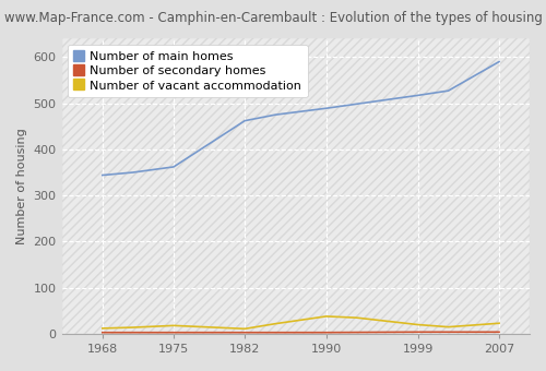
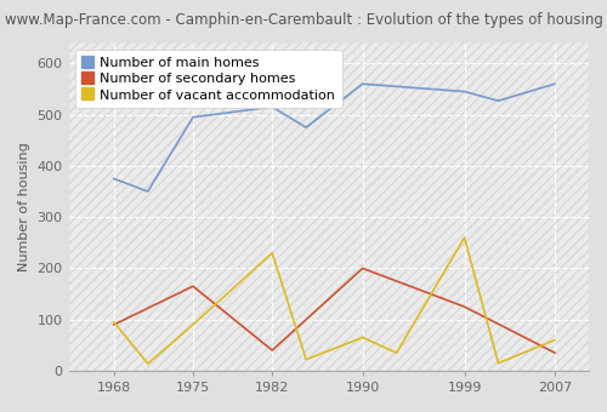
Number of main homes/1968: 344 -> 375
Number of secondary homes/1968: 3 -> 90
Number of vacant accommodation/1968: 12 -> 95
Number of main homes/1975: 362 -> 495
Number of secondary homes/1975: 3 -> 165
Number of vacant accommodation/1975: 18 -> 90
Number of main homes/1982: 462 -> 515
Number of secondary homes/1982: 3 -> 40
Number of vacant accommodation/1982: 11 -> 230
Number of main homes/1990: 489 -> 560
Number of secondary homes/1990: 3 -> 200
Number of vacant accommodation/1990: 38 -> 65
Number of main homes/1999: 517 -> 545
Number of secondary homes/1999: 4 -> 125
Number of vacant accommodation/1999: 20 -> 260
Number of main homes/2007: 590 -> 560
Number of secondary homes/2007: 4 -> 35
Number of vacant accommodation/2007: 23 -> 60
